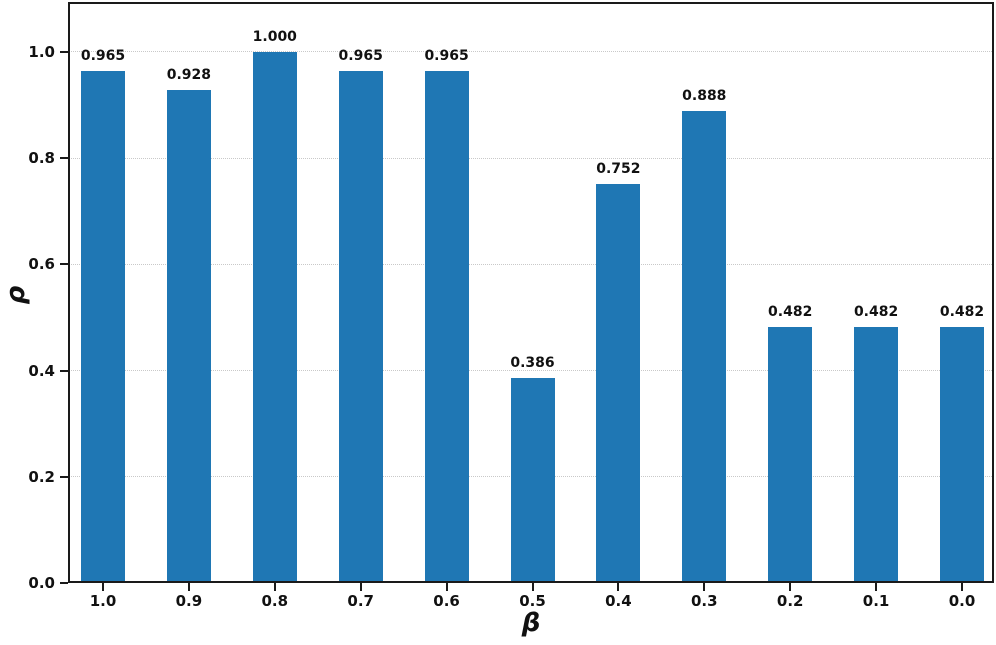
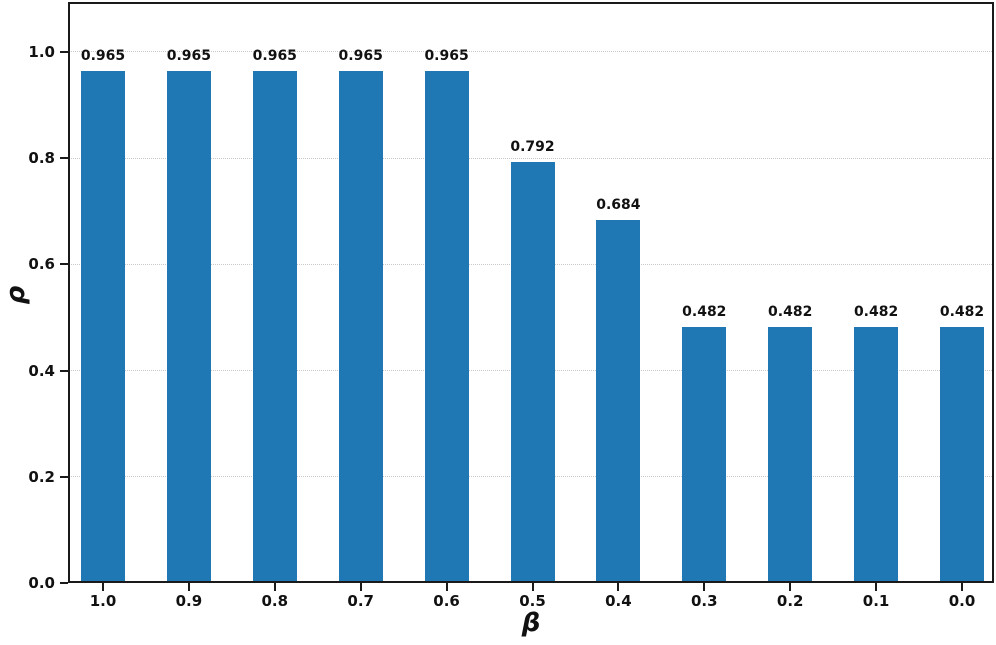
0.9: 0.928 -> 0.965
0.8: 1.000 -> 0.965
0.5: 0.386 -> 0.792
0.4: 0.752 -> 0.684
0.3: 0.888 -> 0.482
